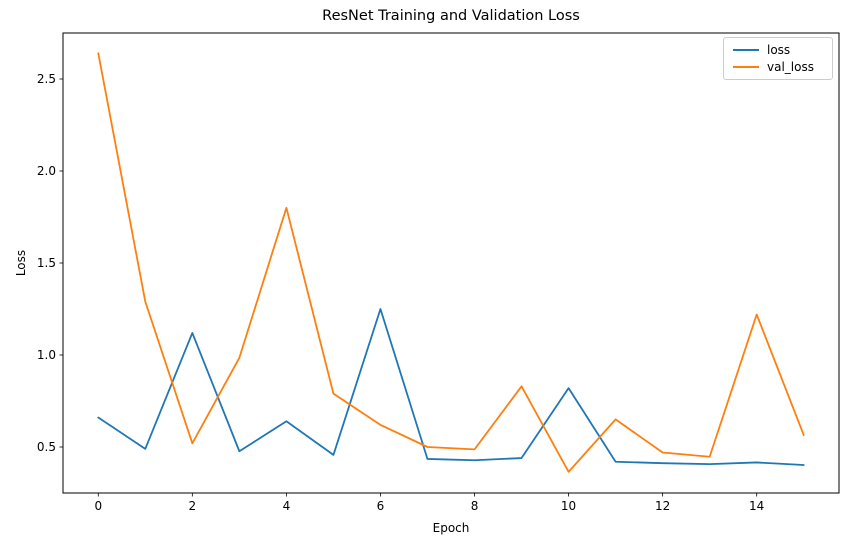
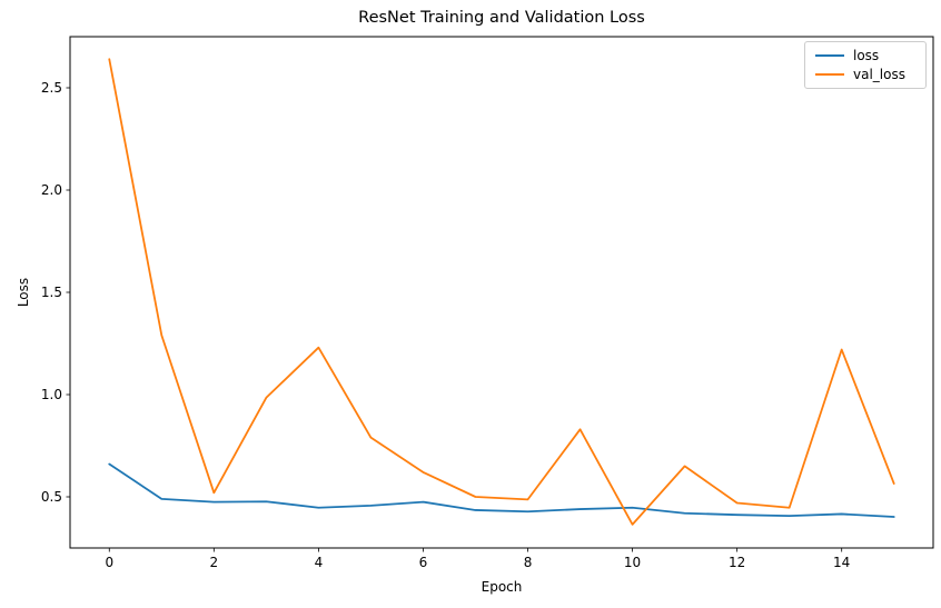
loss/2: 1.12 -> 0.47
loss/4: 0.64 -> 0.45
val_loss/4: 1.80 -> 1.23
loss/6: 1.25 -> 0.47
loss/10: 0.82 -> 0.45
